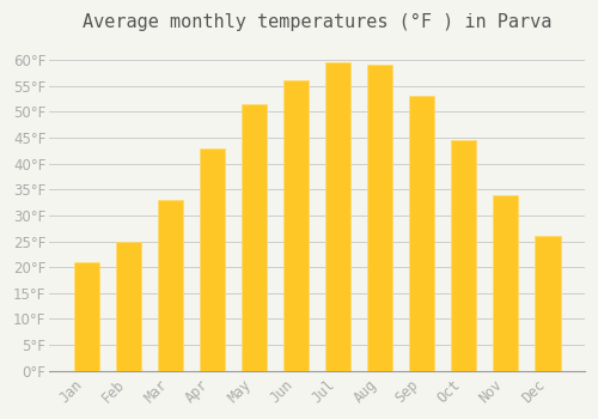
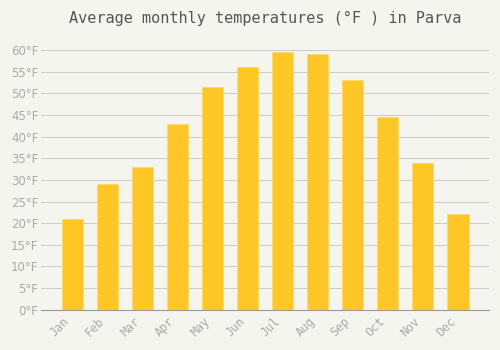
Feb: 25.0°F -> 29.0°F
Dec: 26.0°F -> 22.0°F
